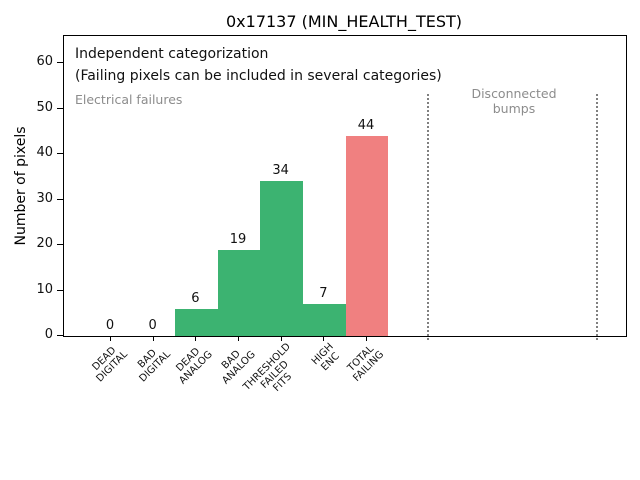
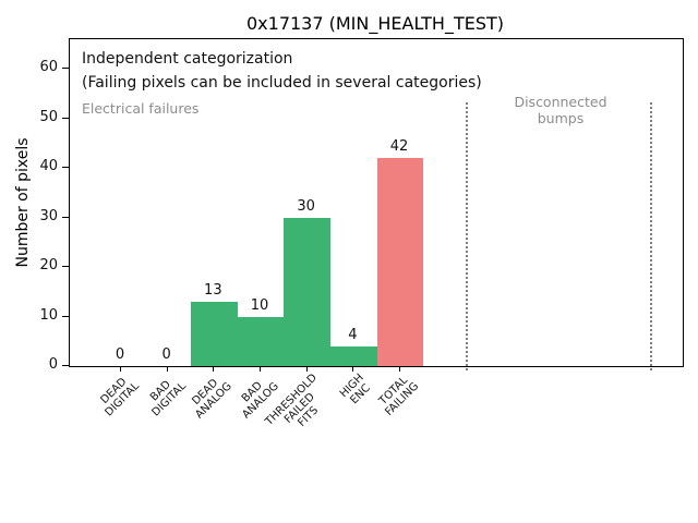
DEAD ANALOG: 6 -> 13
BAD ANALOG: 19 -> 10
THRESHOLD FAILED FITS: 34 -> 30
HIGH ENC: 7 -> 4
TOTAL FAILING: 44 -> 42
